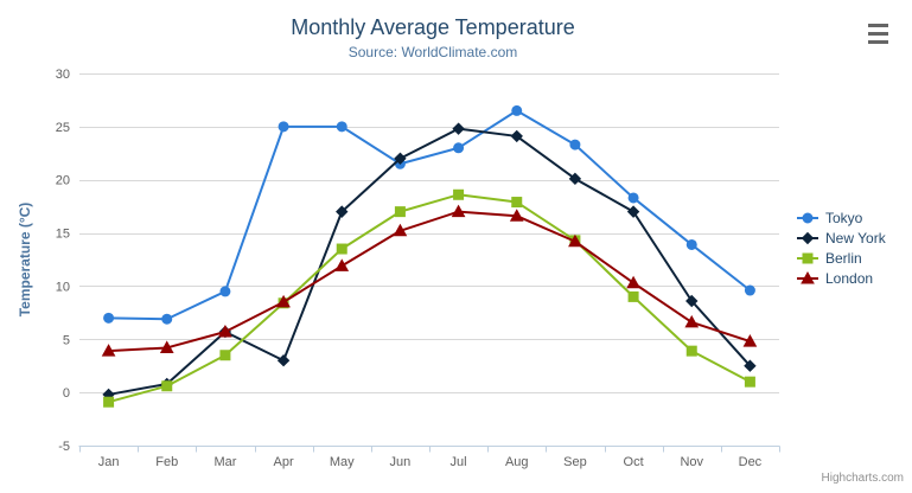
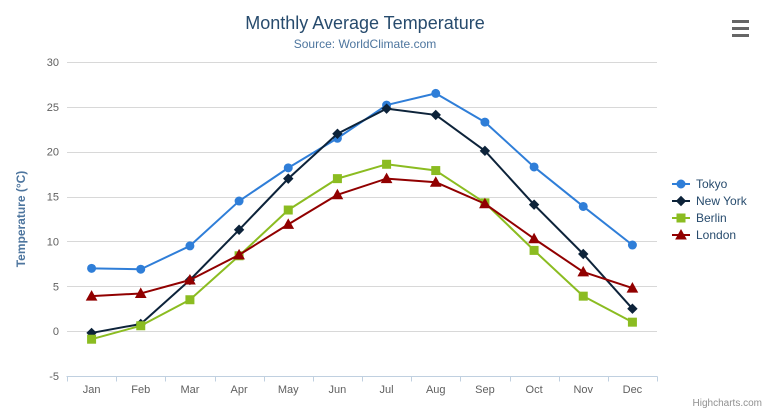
Tokyo/Apr: 25 -> 14
New York/Apr: 3 -> 11
Tokyo/May: 25 -> 18
Tokyo/Jul: 23 -> 25
New York/Oct: 17 -> 14
